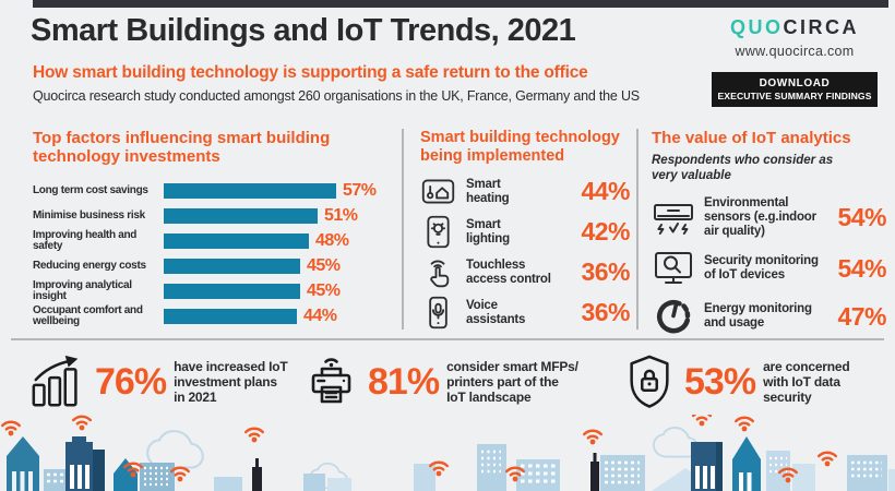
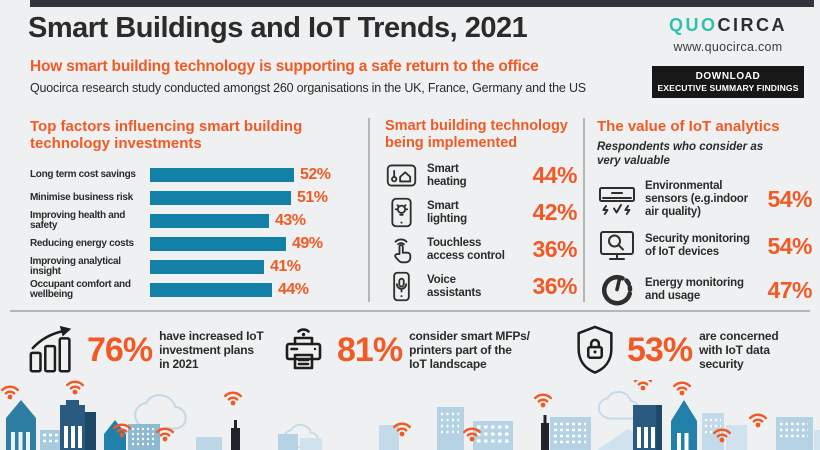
Long term cost savings: 57% -> 52%
Improving health and safety: 48% -> 43%
Reducing energy costs: 45% -> 49%
Improving analytical insight: 45% -> 41%
